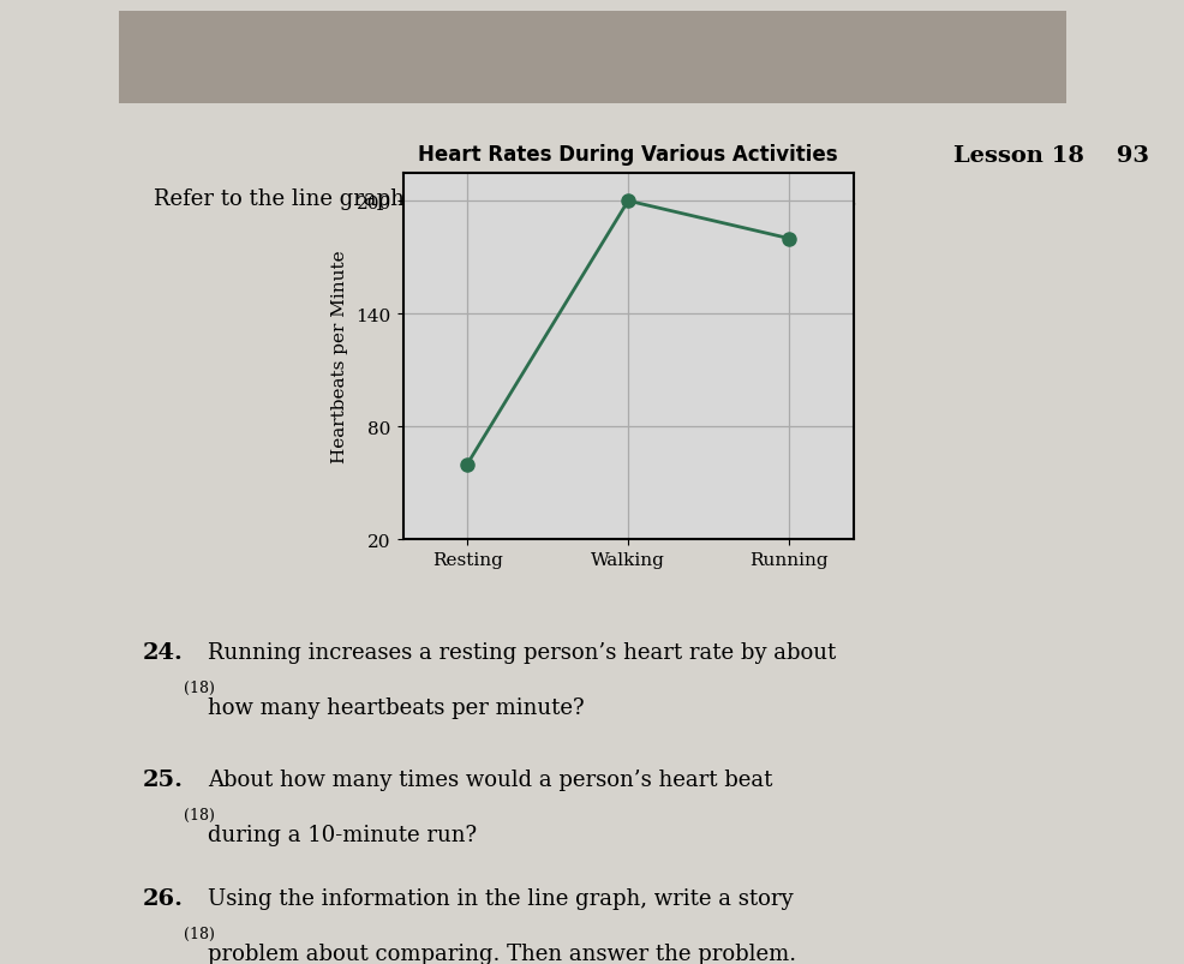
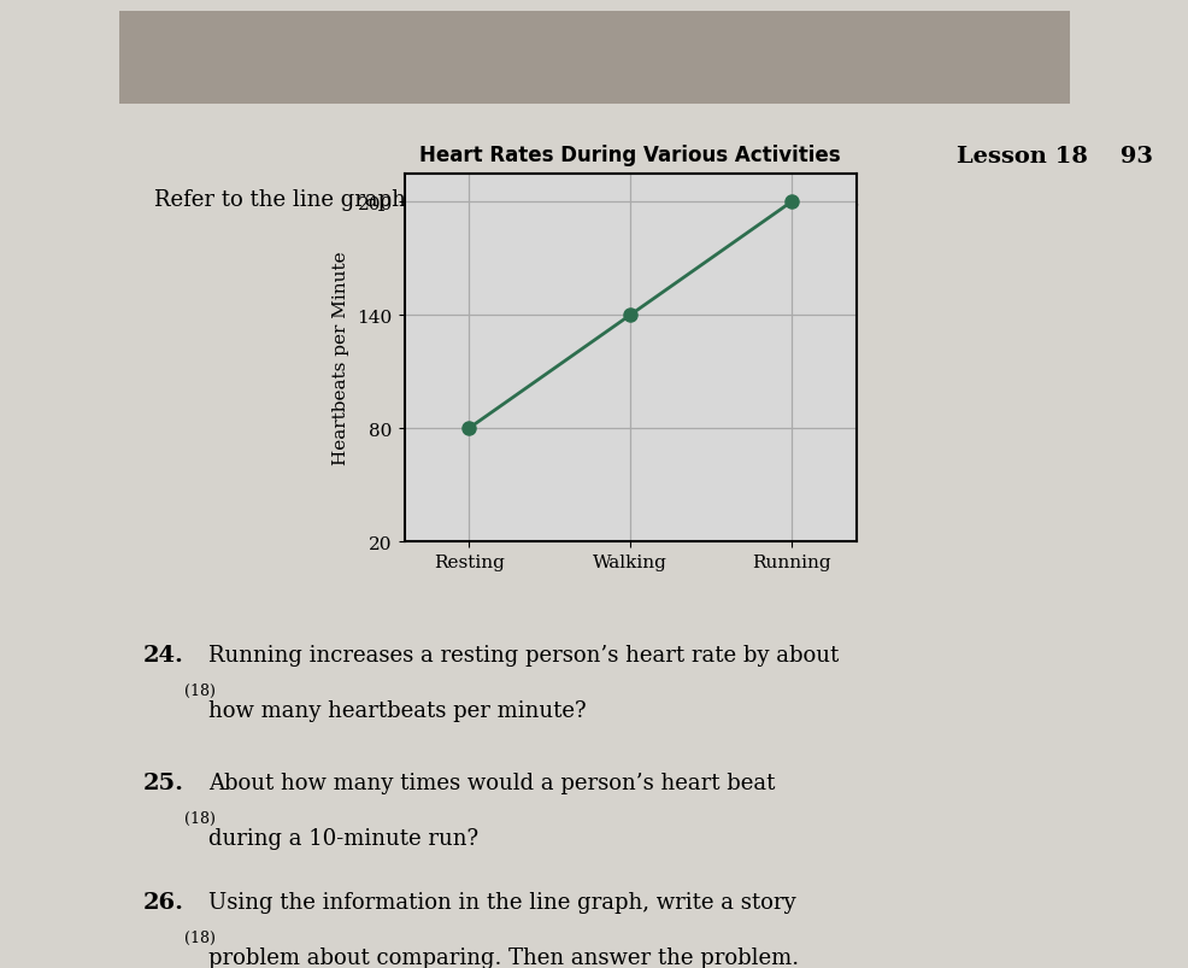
Resting: 60 -> 80
Walking: 200 -> 140
Running: 180 -> 200
